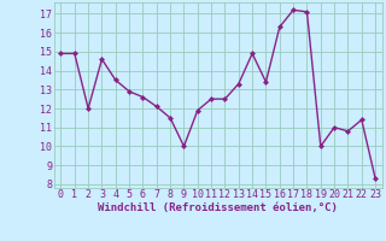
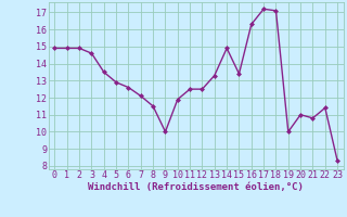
2: 12.0 -> 14.9
